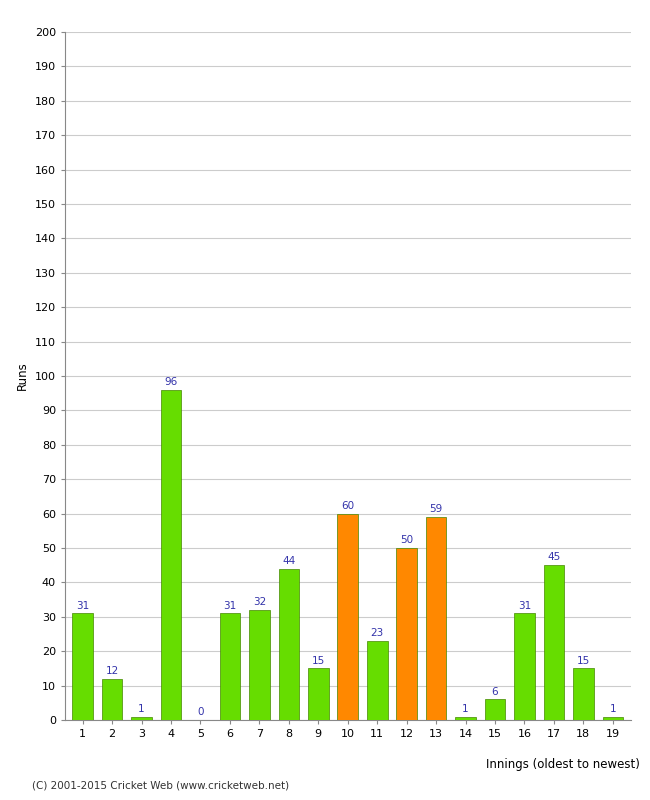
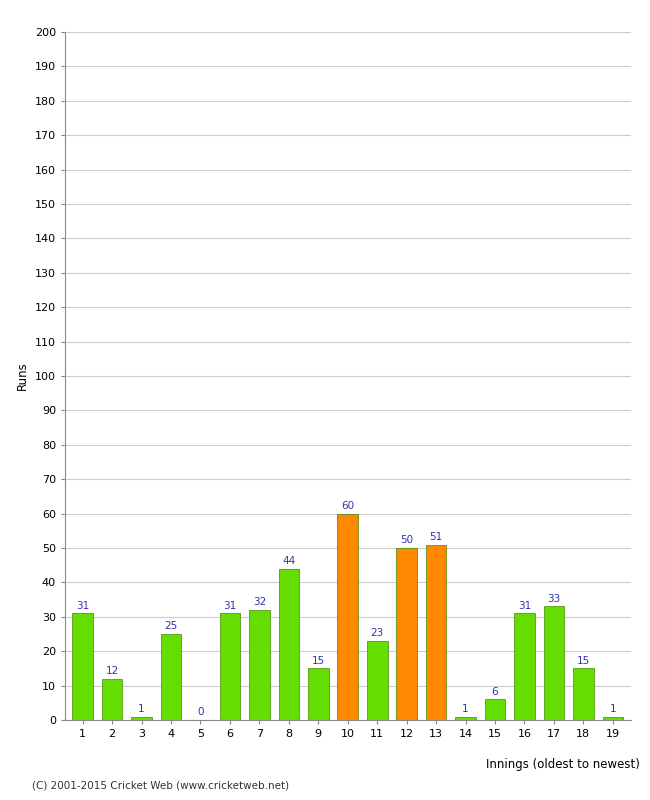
4: 96 -> 25
13: 59 -> 51
17: 45 -> 33
